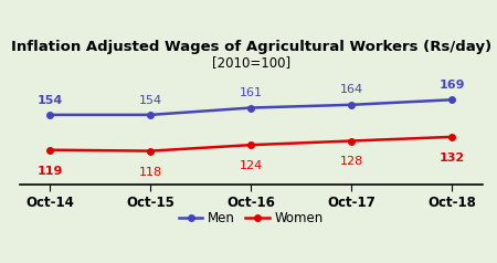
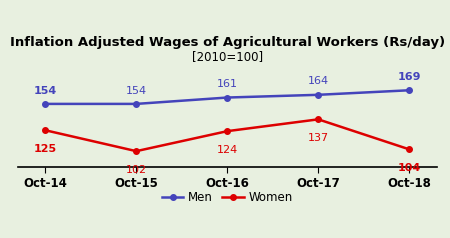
Women/Oct-14: 119 -> 125
Women/Oct-15: 118 -> 102
Women/Oct-17: 128 -> 137
Women/Oct-18: 132 -> 104
